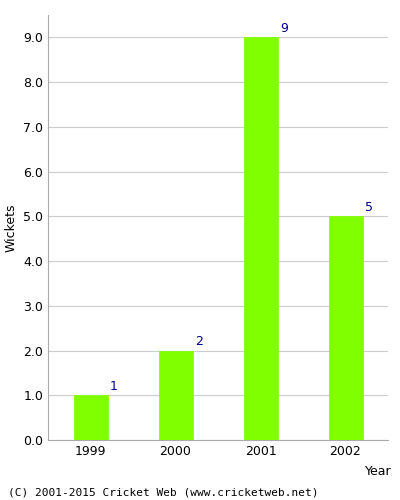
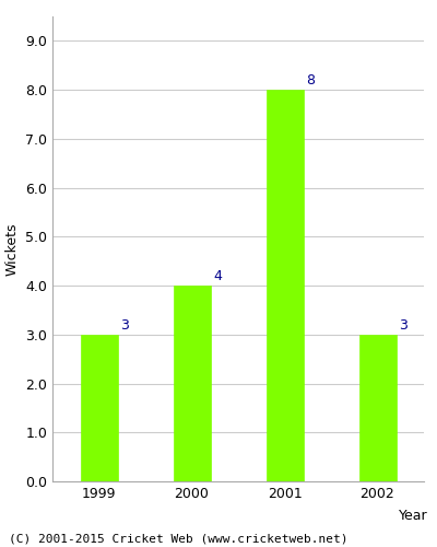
1999: 1 -> 3
2000: 2 -> 4
2001: 9 -> 8
2002: 5 -> 3
